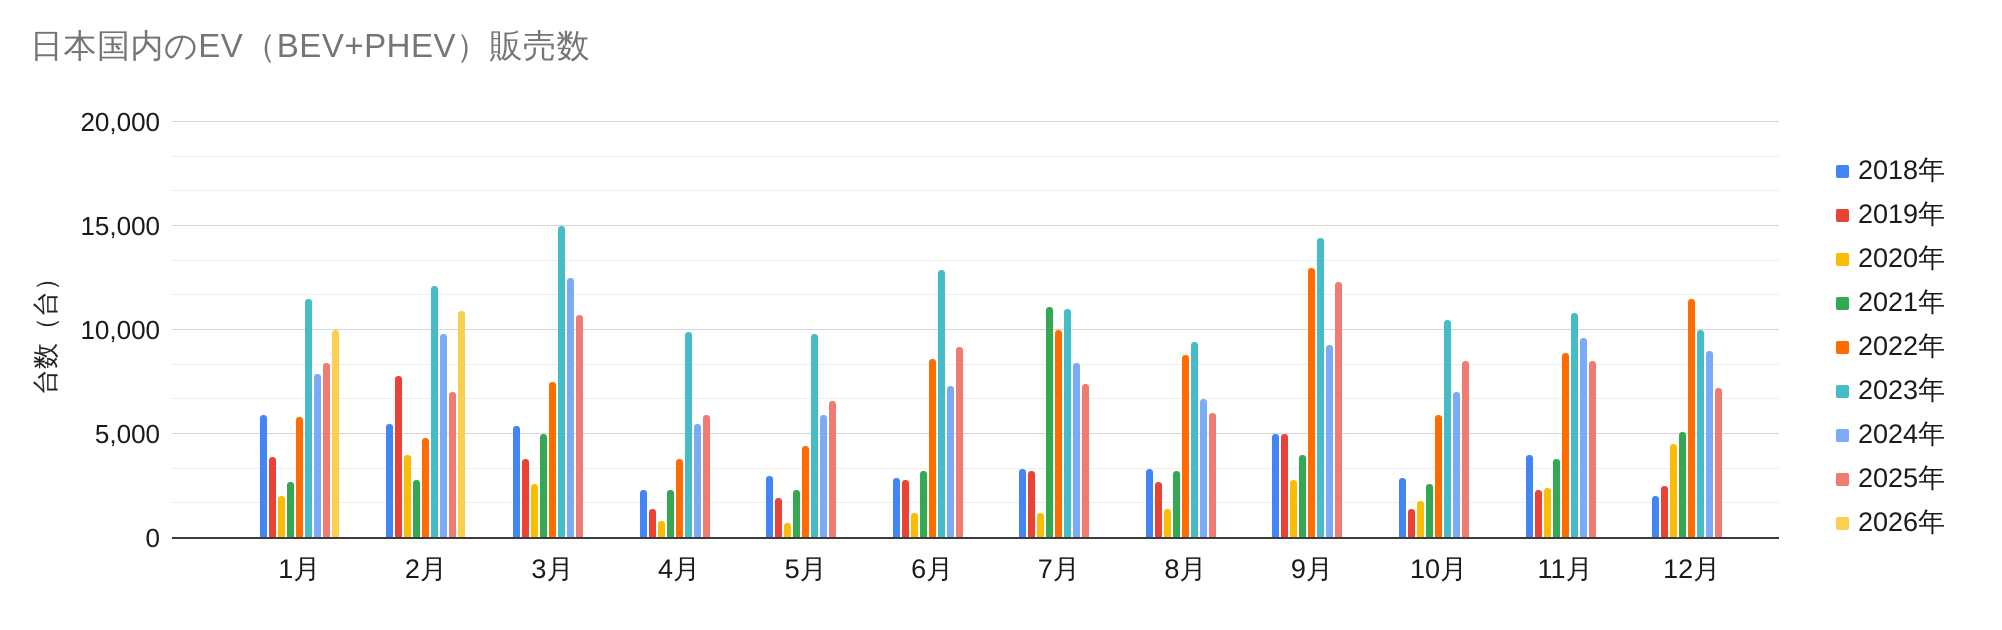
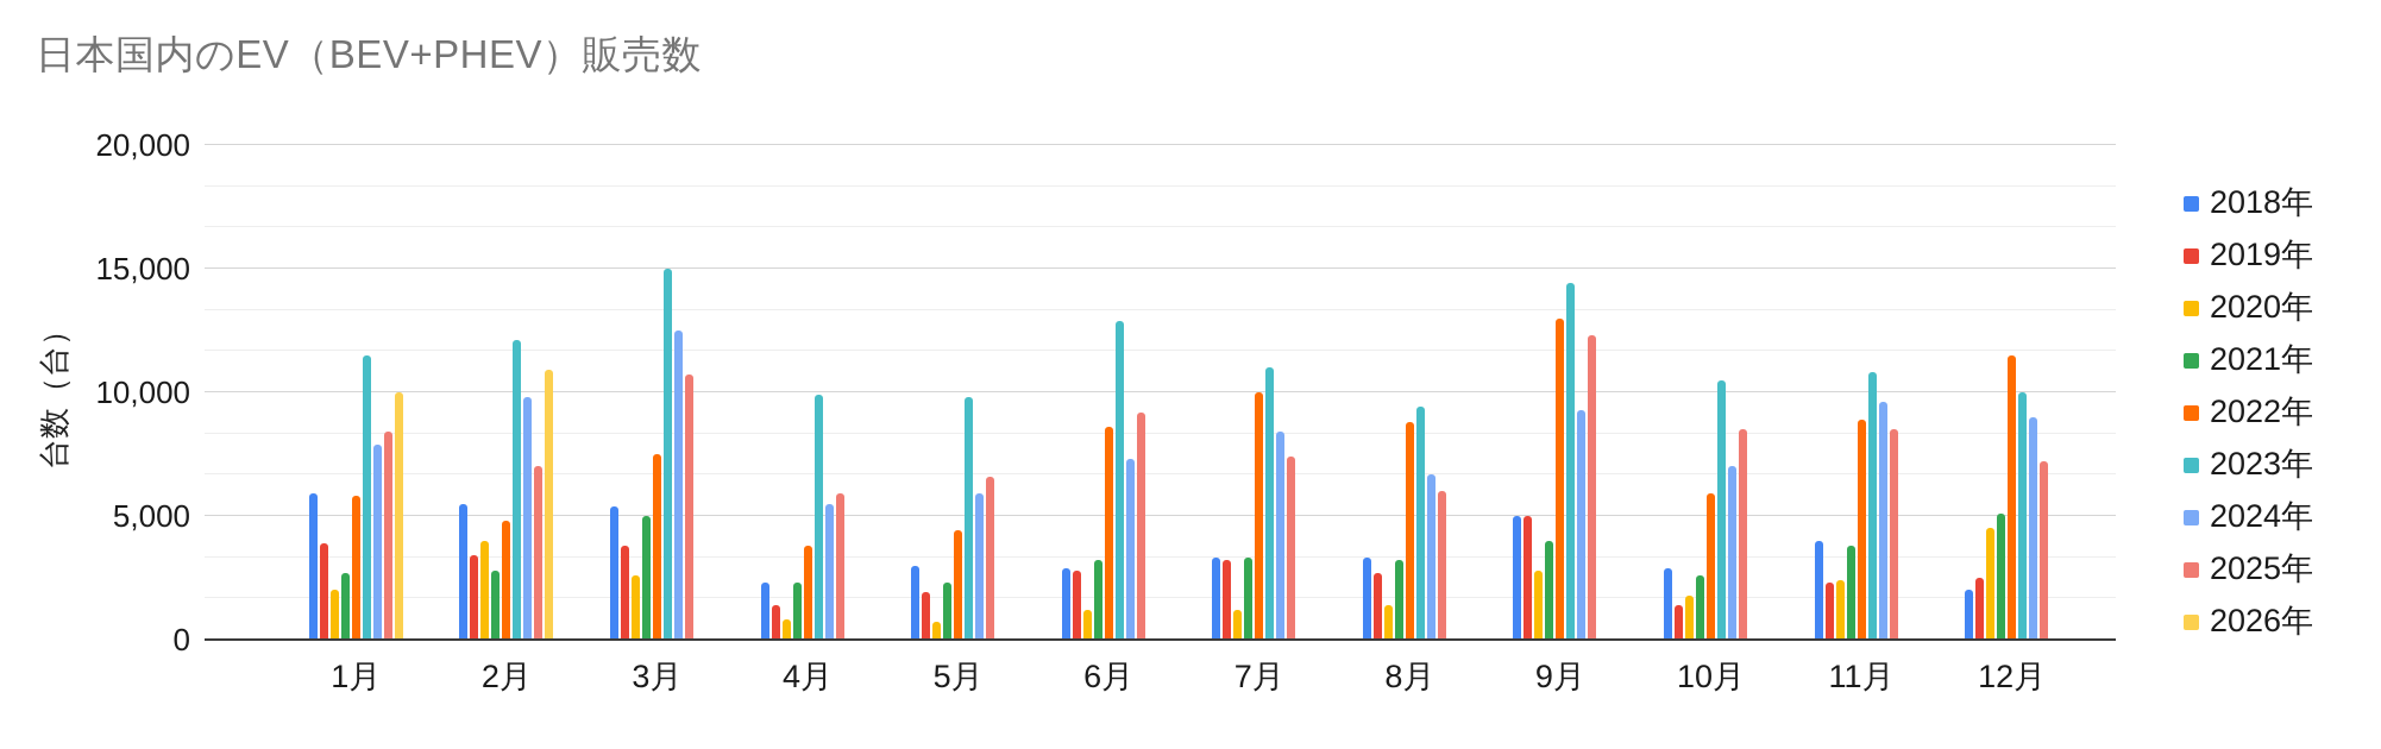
2019年/2月: 7800 -> 3400
2021年/7月: 11100 -> 3300
